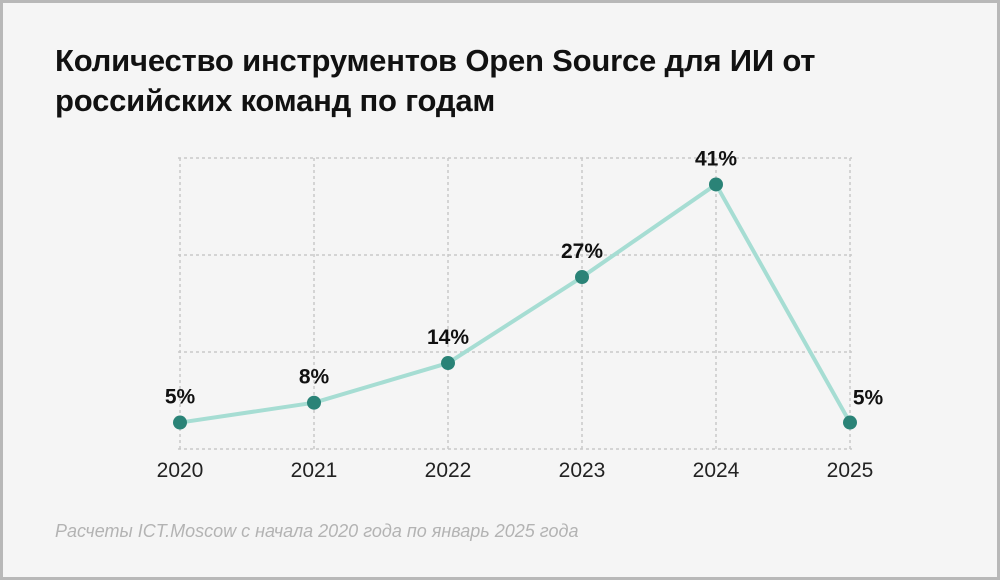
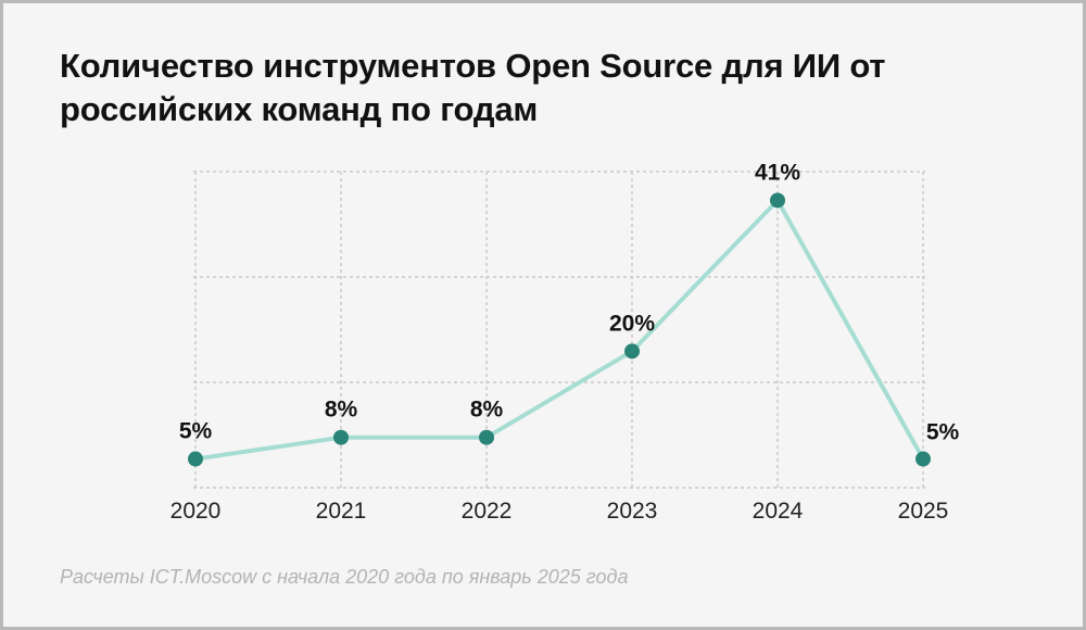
2022: 14% -> 8%
2023: 27% -> 20%
